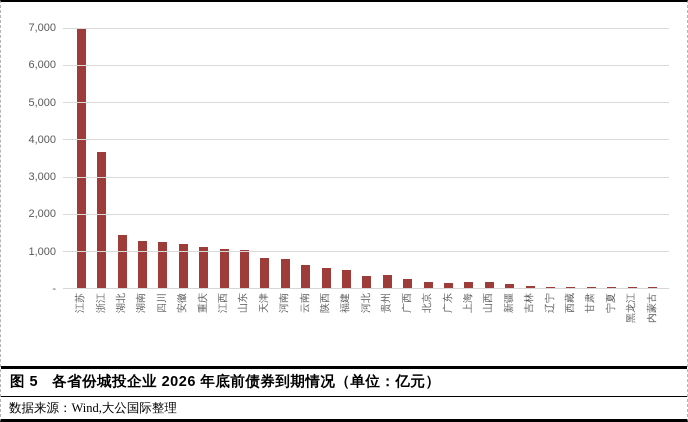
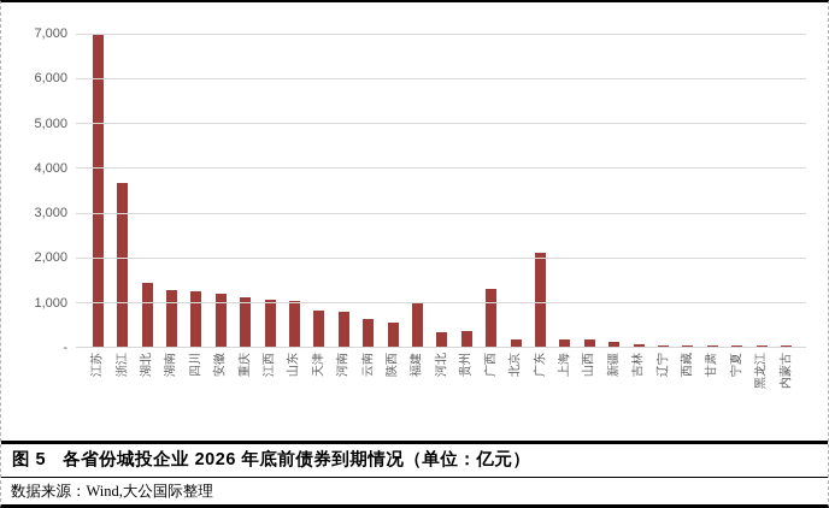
福建: 500 -> 1000
广西: 300 -> 1300
广东: 100 -> 2100
